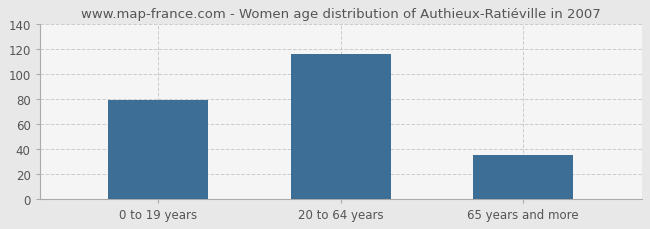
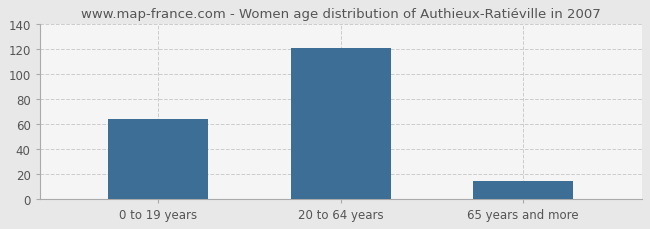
0 to 19 years: 79 -> 64
20 to 64 years: 116 -> 121
65 years and more: 35 -> 14
